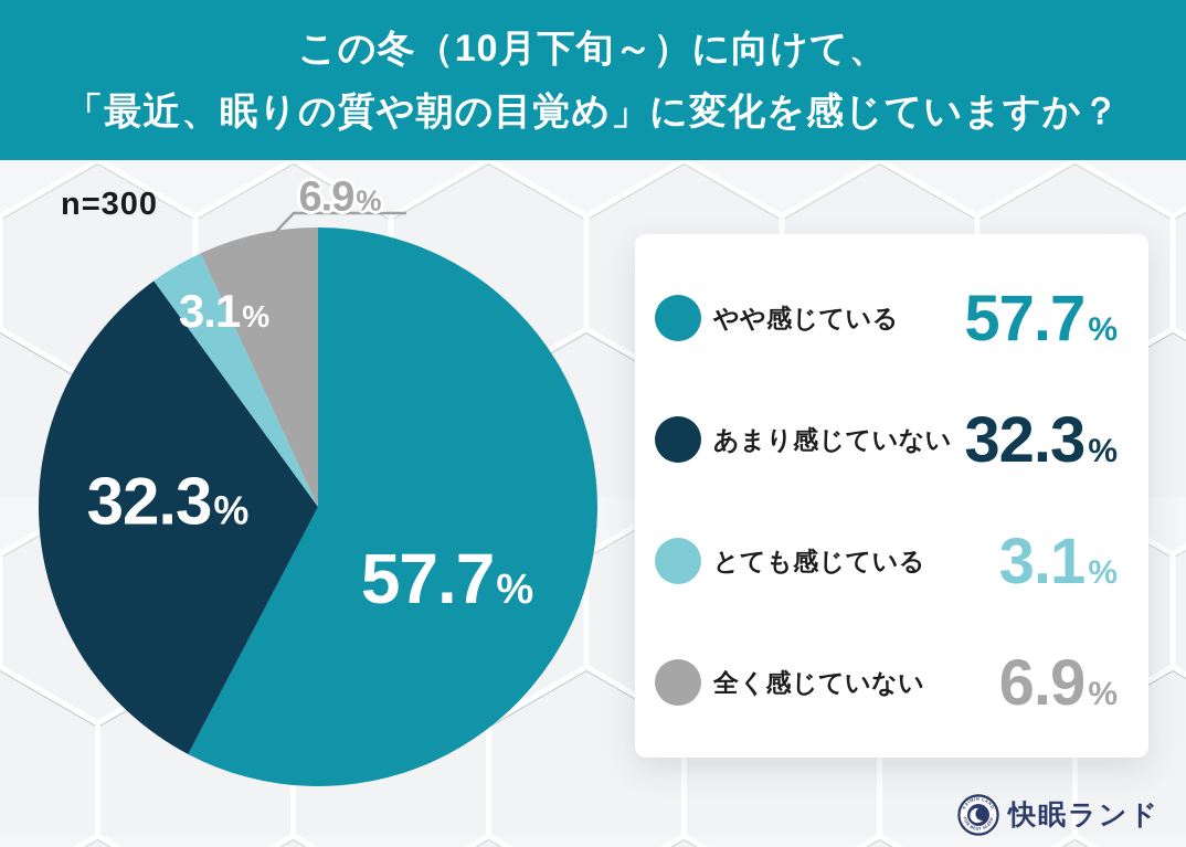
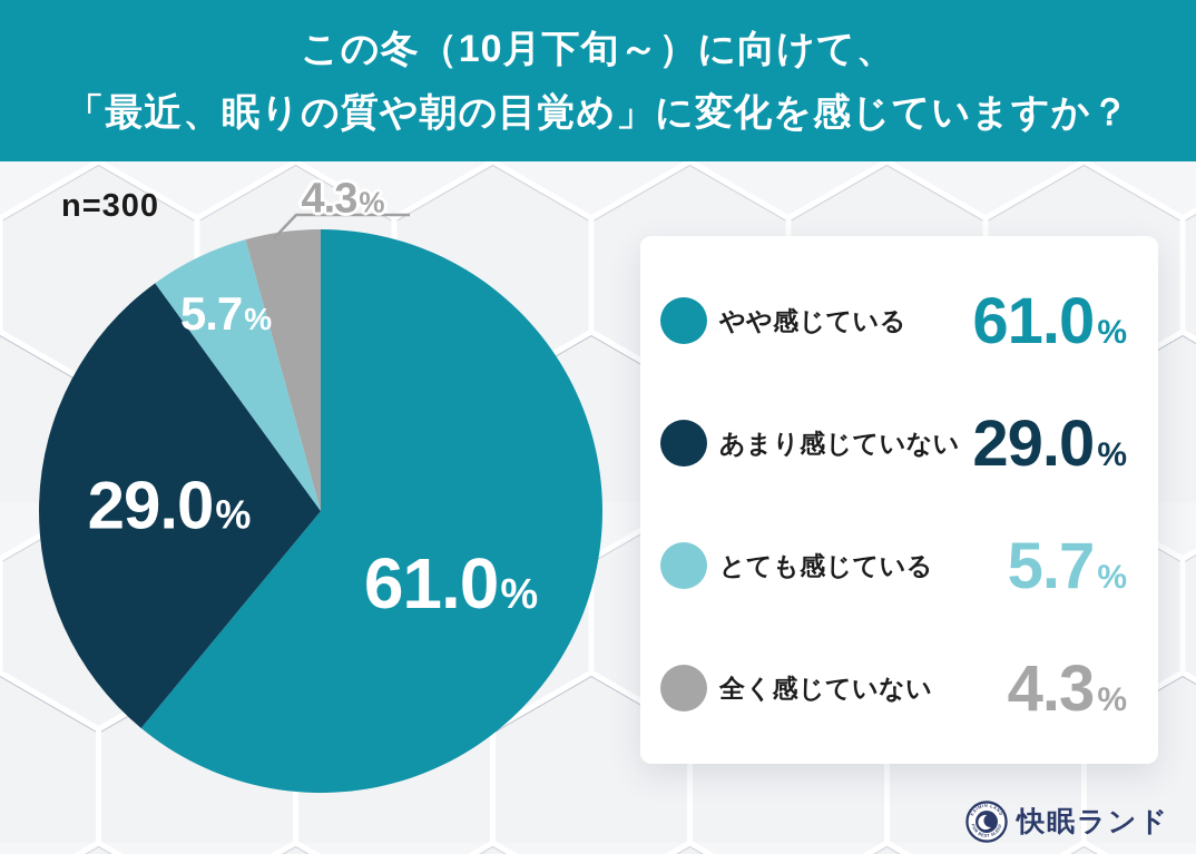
やや感じている: 57.7 -> 61.0
あまり感じていない: 32.3 -> 29.0
とても感じている: 3.1 -> 5.7
全く感じていない: 6.9 -> 4.3
